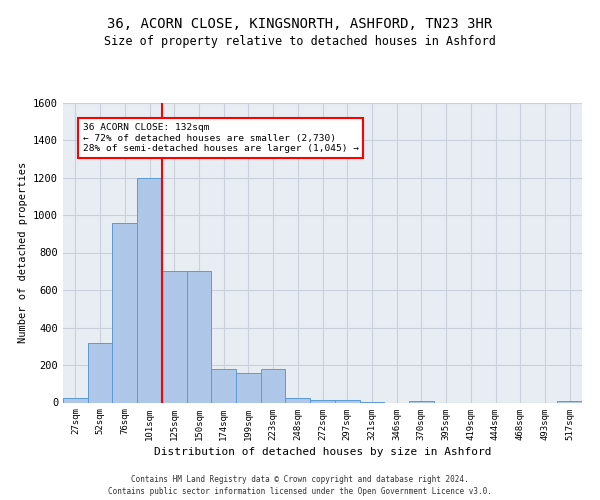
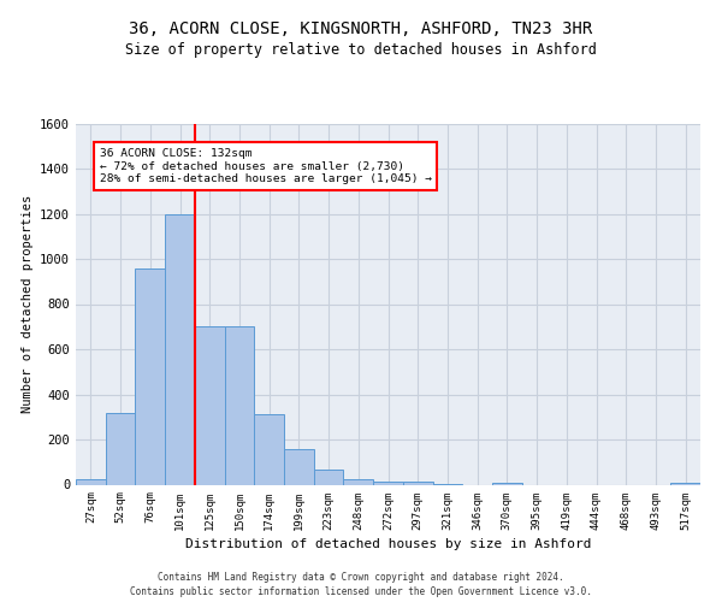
174sqm: 180 -> 310
223sqm: 180 -> 60
